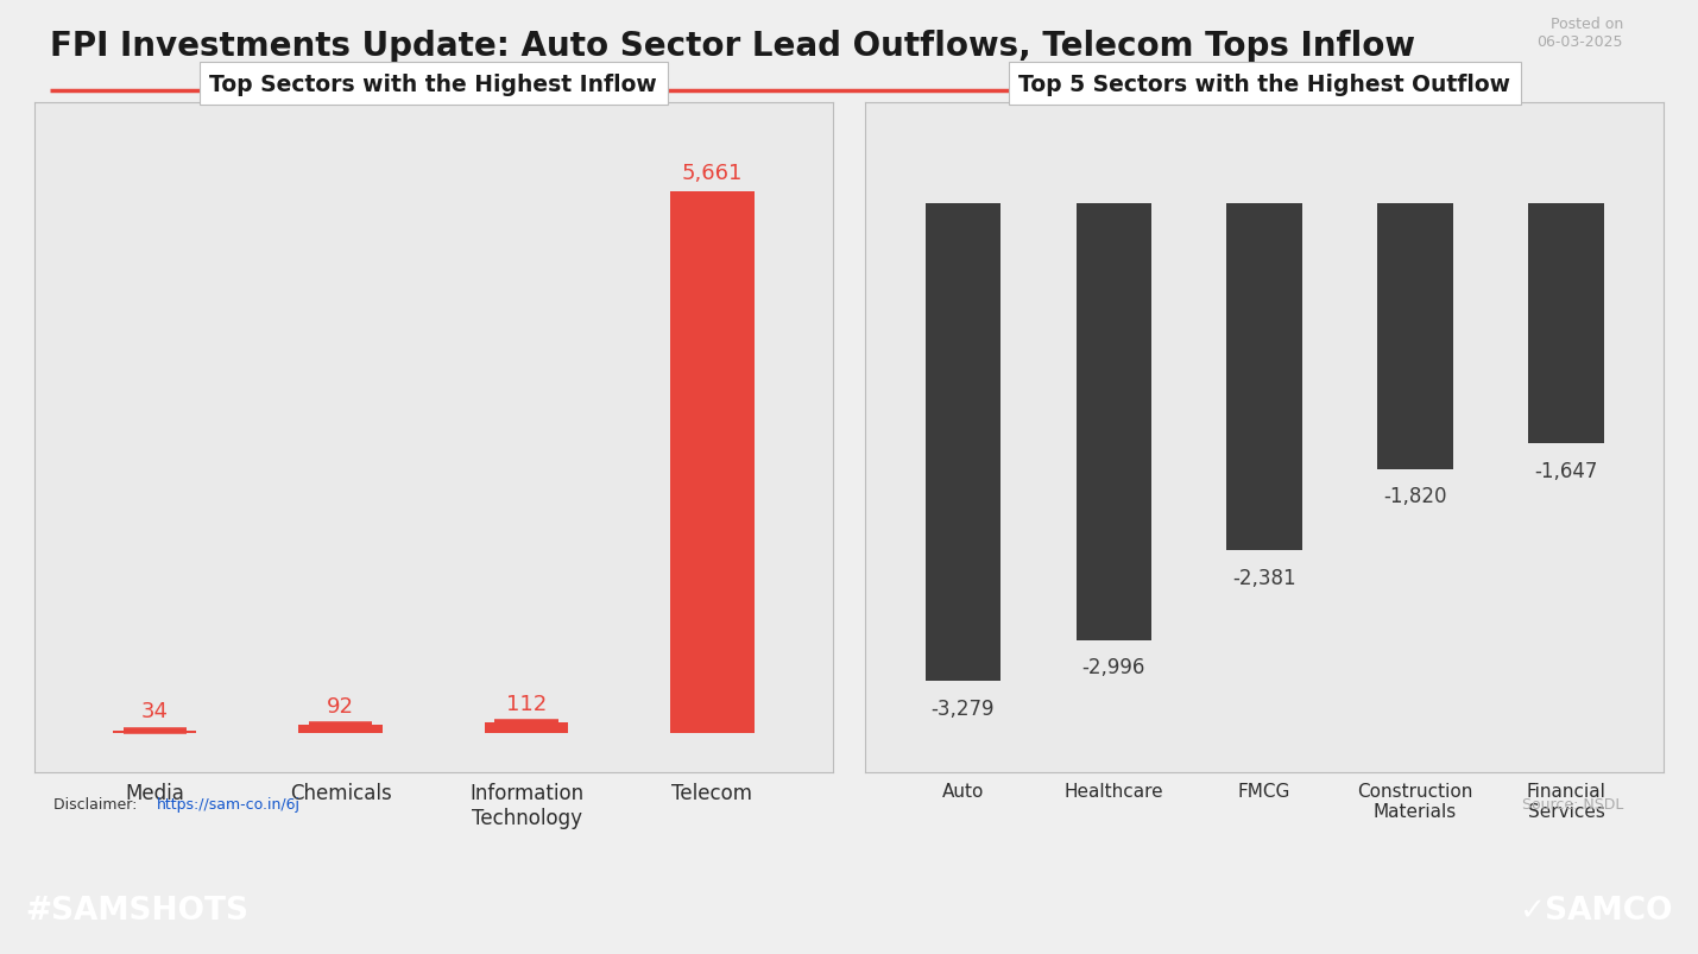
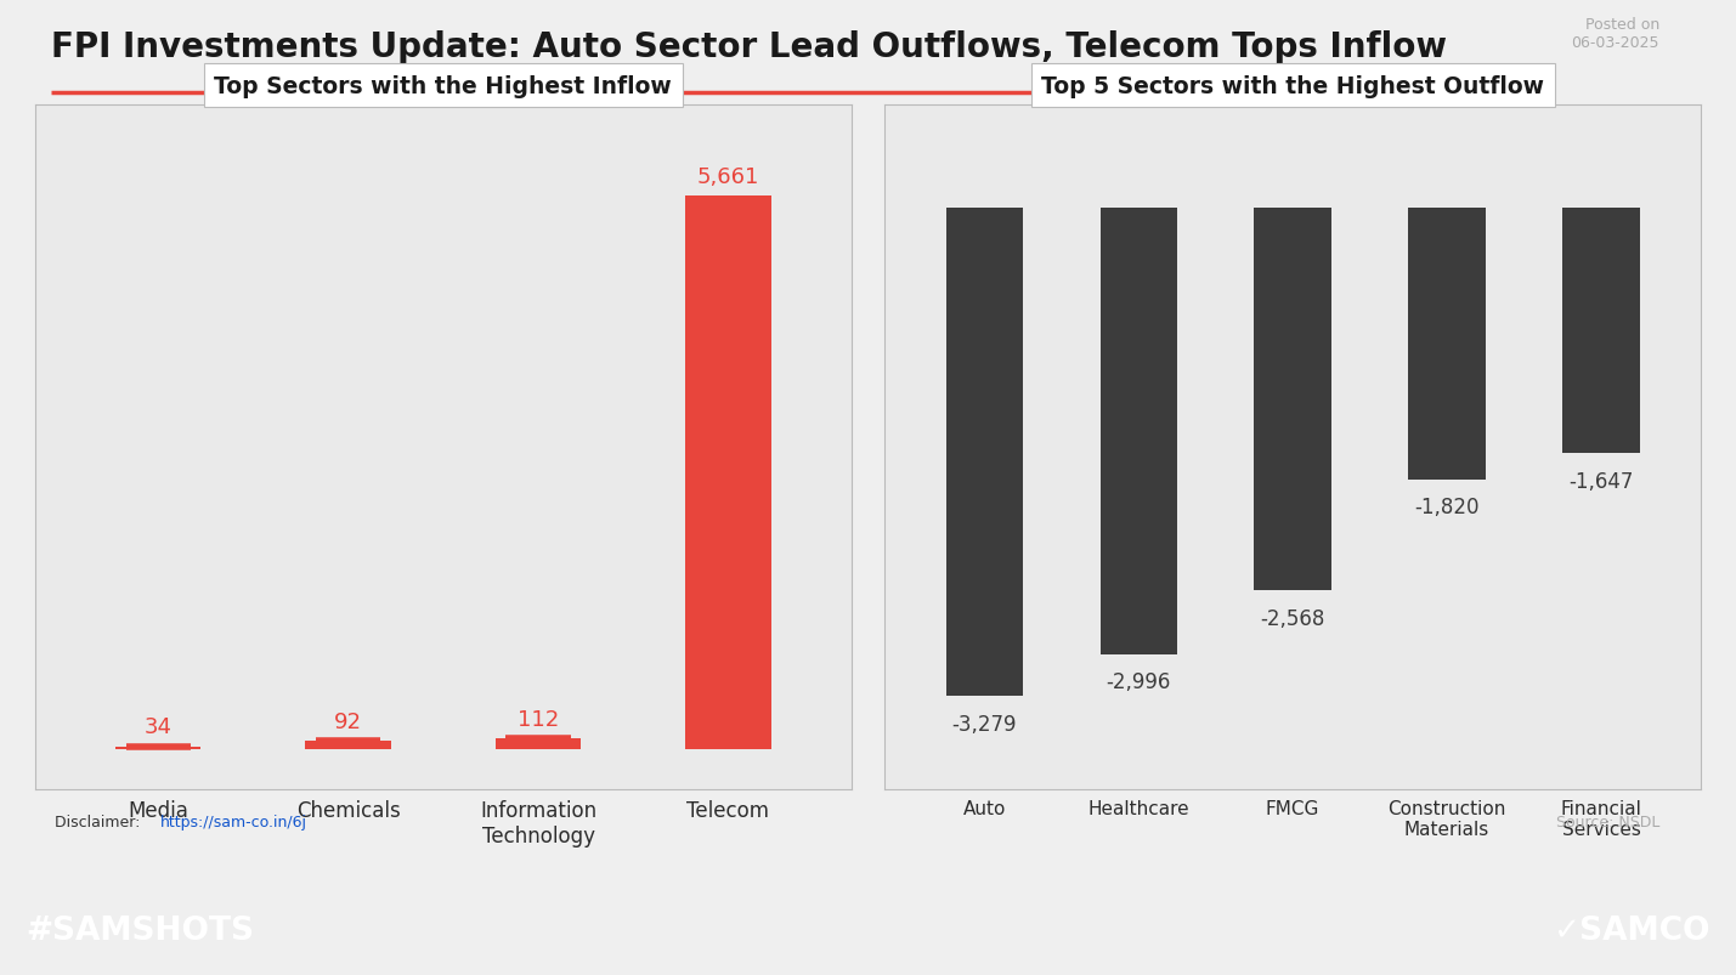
FMCG: -2,381 -> -2,568
